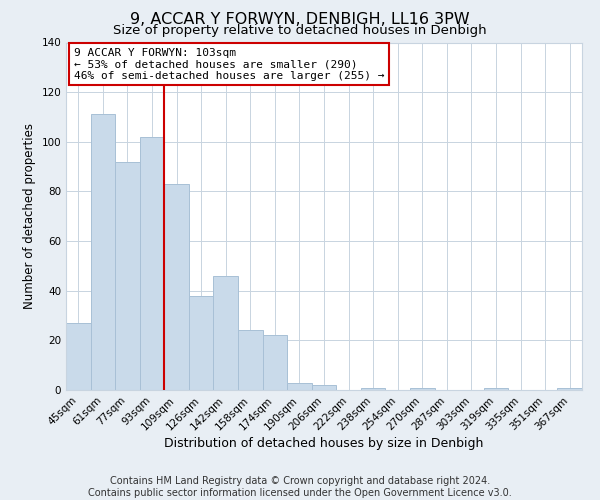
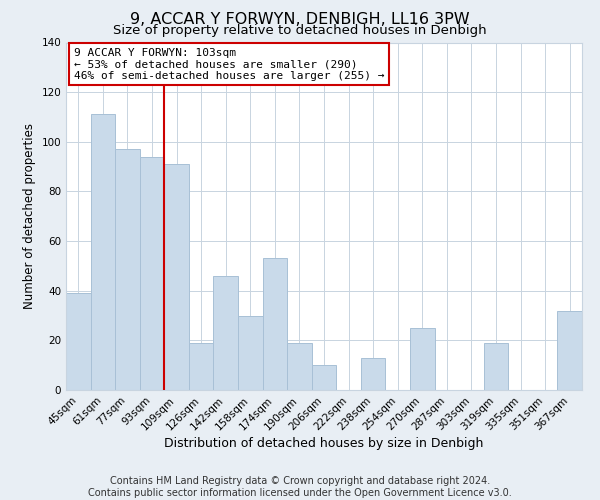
45sqm: 27 -> 39
77sqm: 92 -> 97
93sqm: 102 -> 94
109sqm: 83 -> 91
126sqm: 38 -> 19
158sqm: 24 -> 30
174sqm: 22 -> 53
190sqm: 3 -> 19
206sqm: 2 -> 10
238sqm: 1 -> 13
270sqm: 1 -> 25
319sqm: 1 -> 19
367sqm: 1 -> 32
